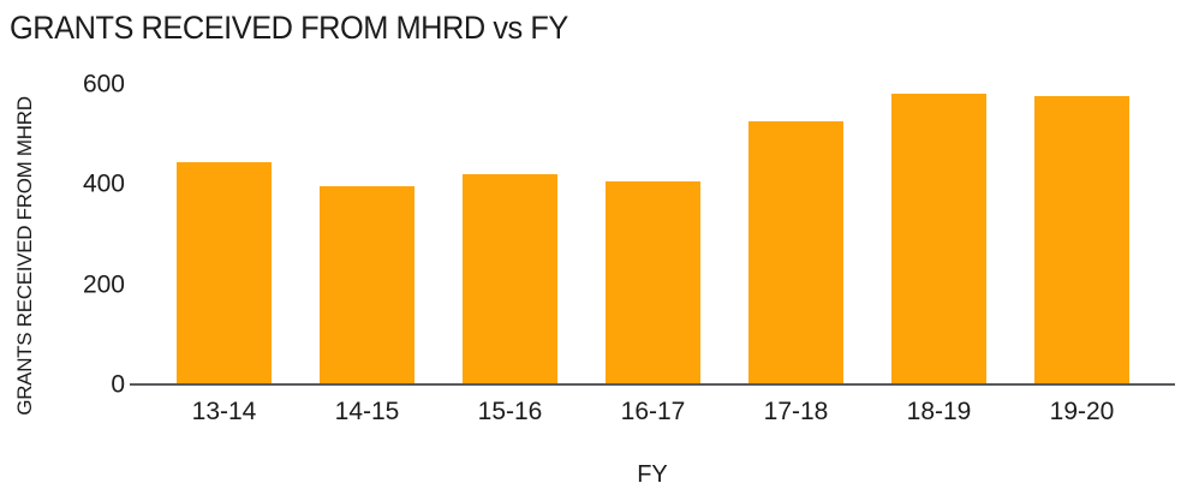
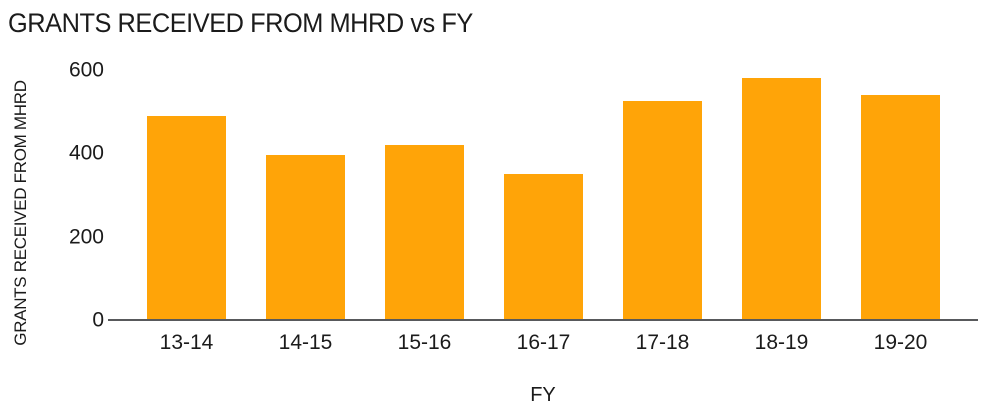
13-14: 440 -> 490
16-17: 400 -> 350
19-20: 580 -> 540
